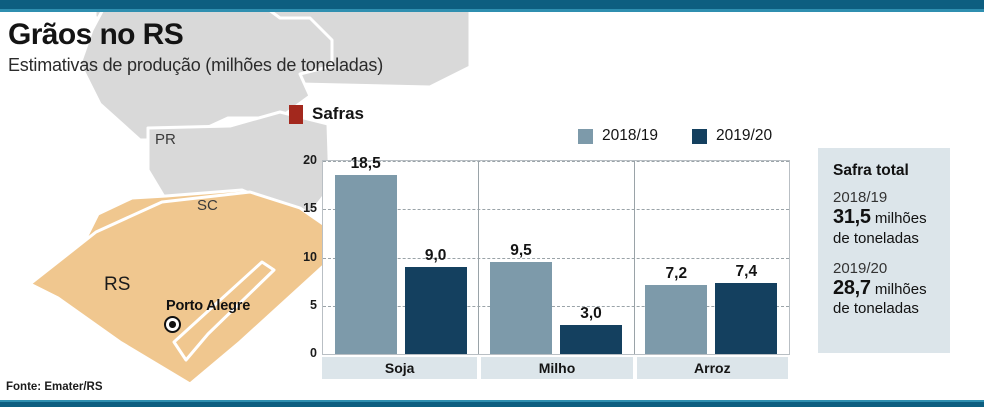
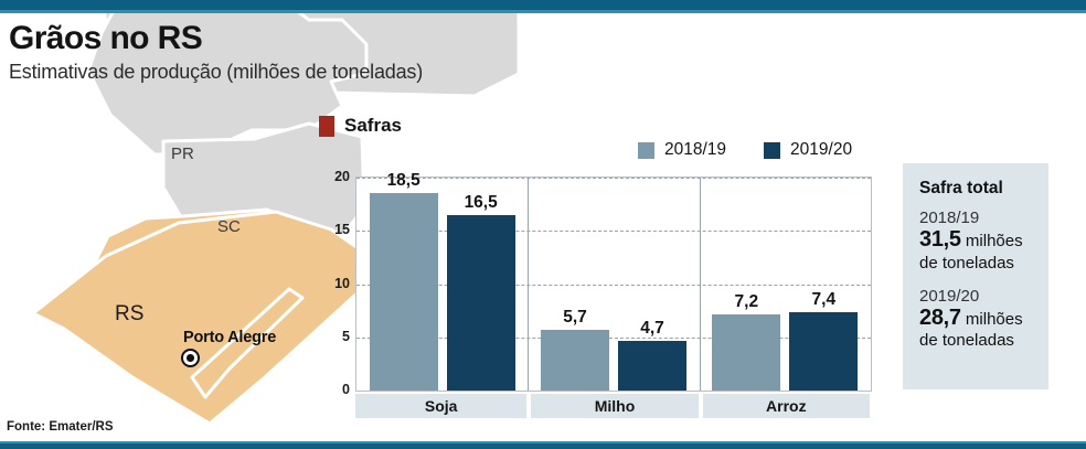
2019/20/Soja: 9,0 -> 16,5
2018/19/Milho: 9,5 -> 5,7
2019/20/Milho: 3,0 -> 4,7
